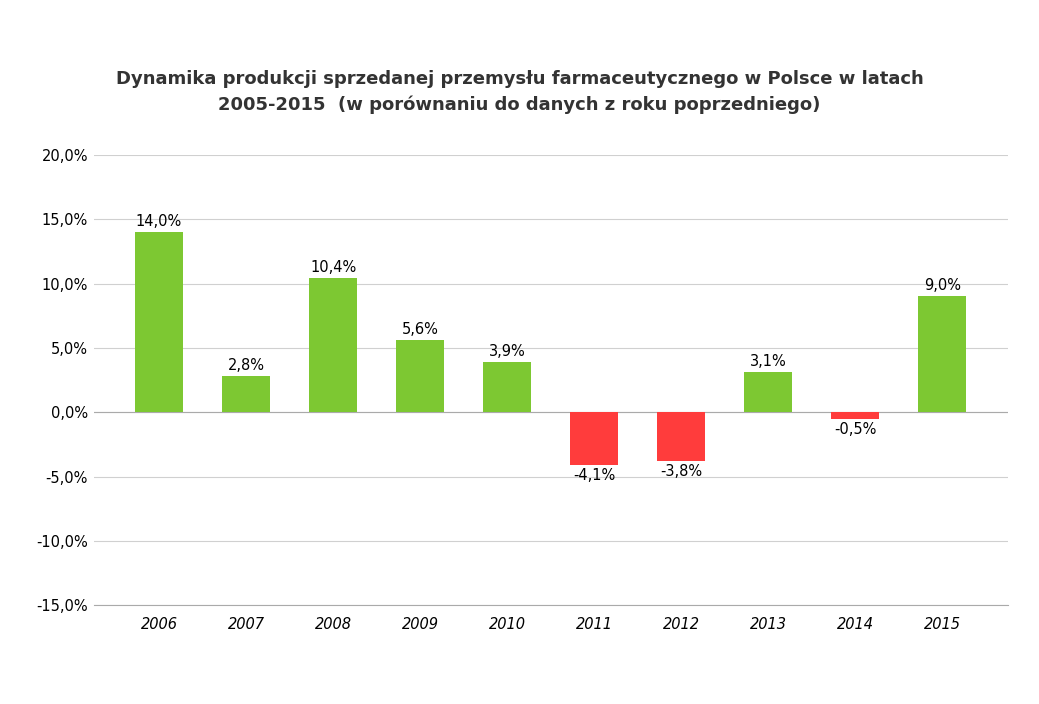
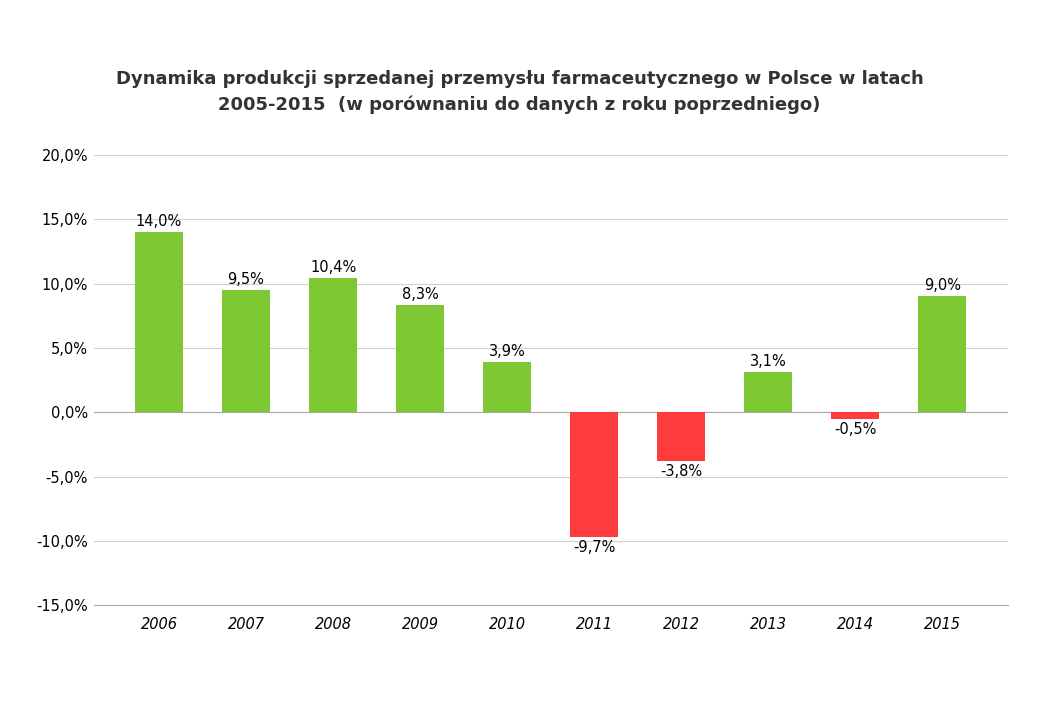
2007: 2,8% -> 9,5%
2009: 5,6% -> 8,3%
2011: -4,1% -> -9,7%
